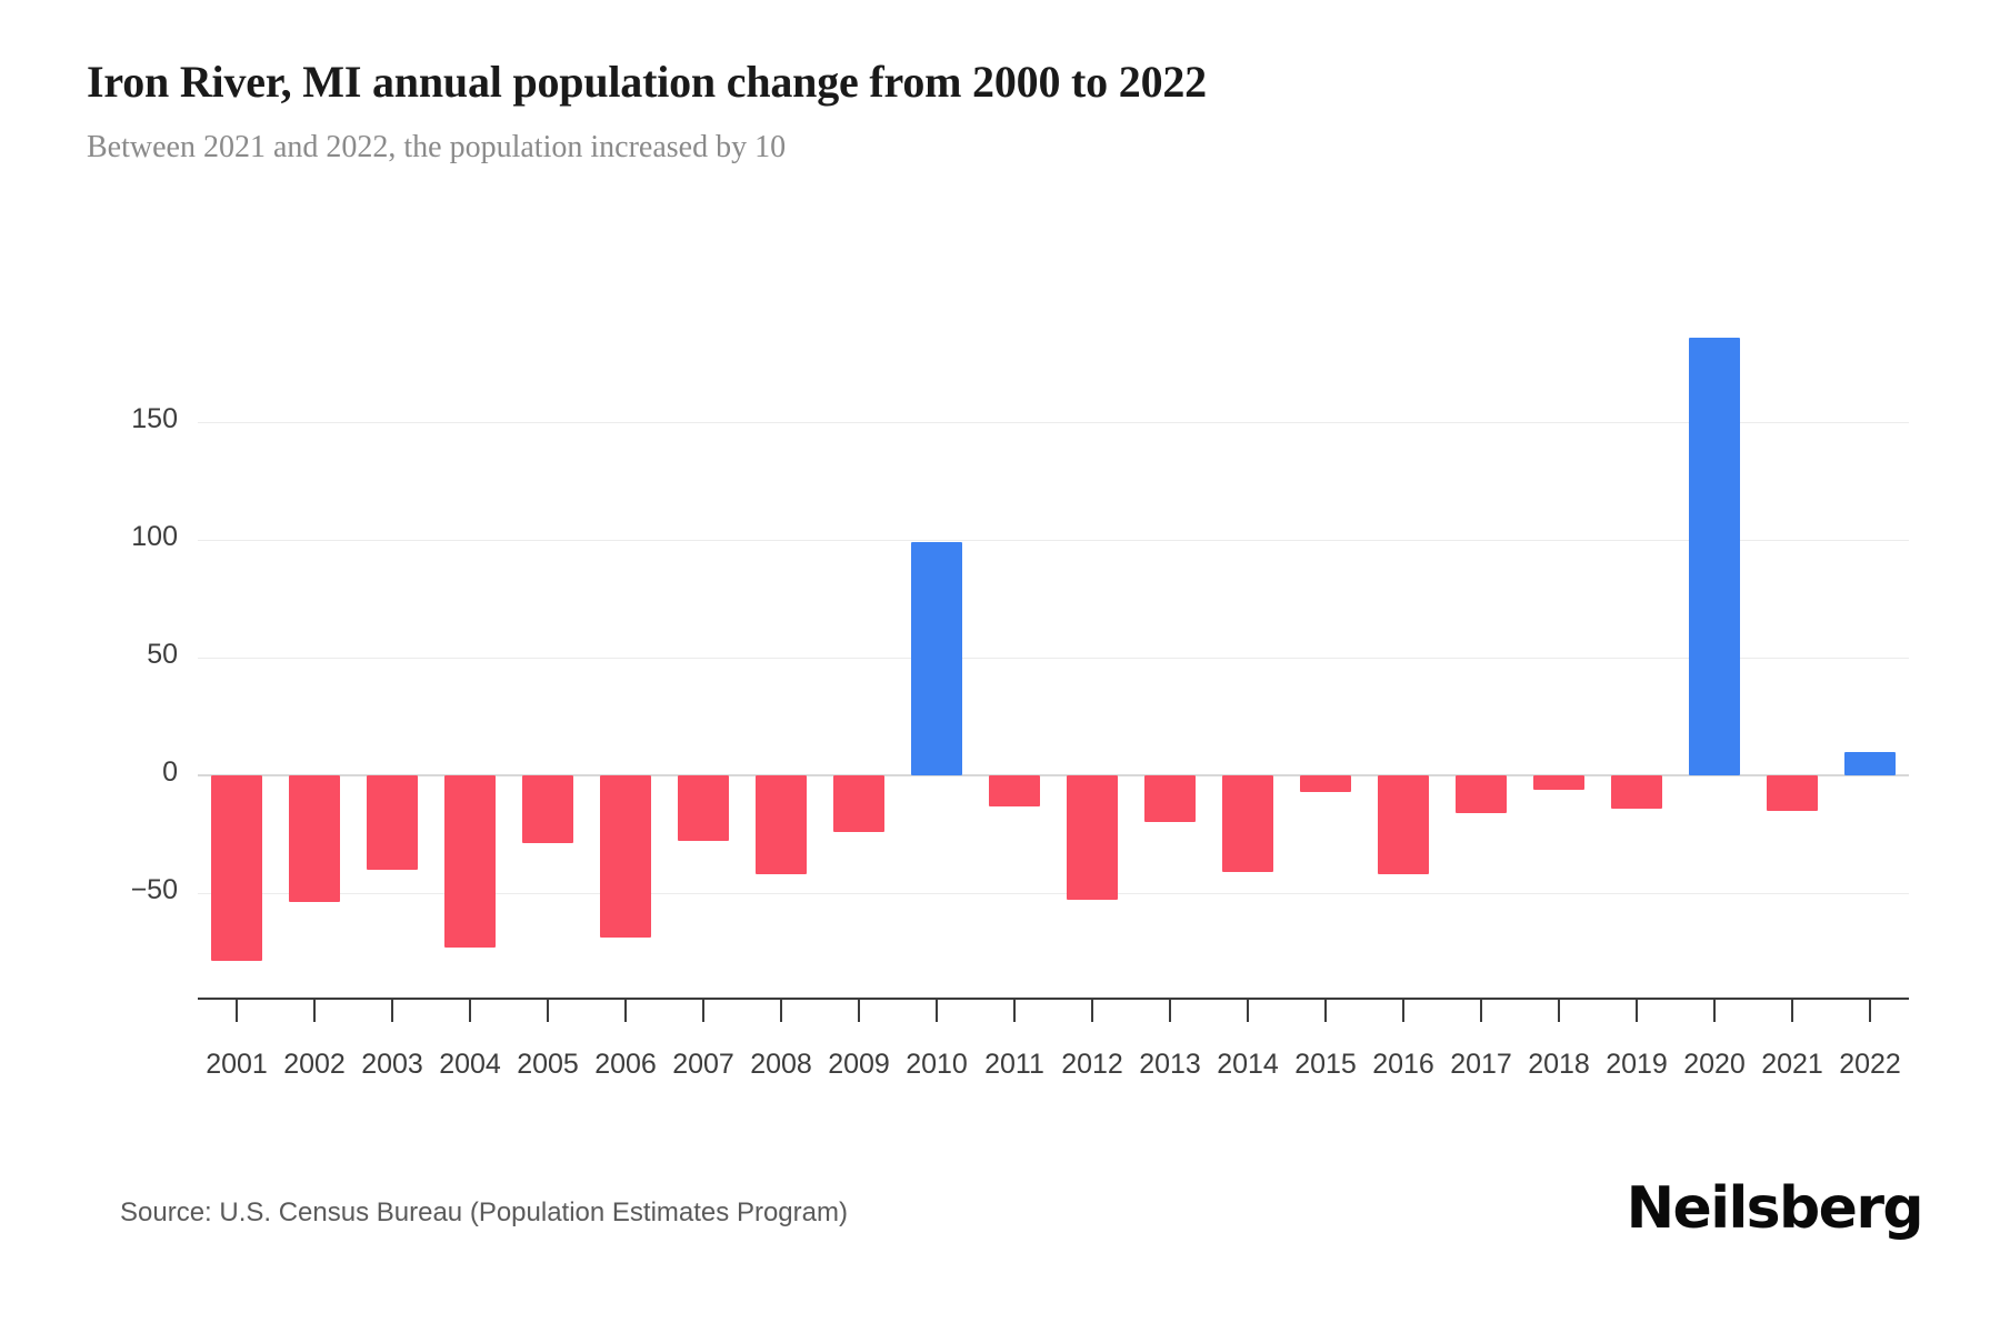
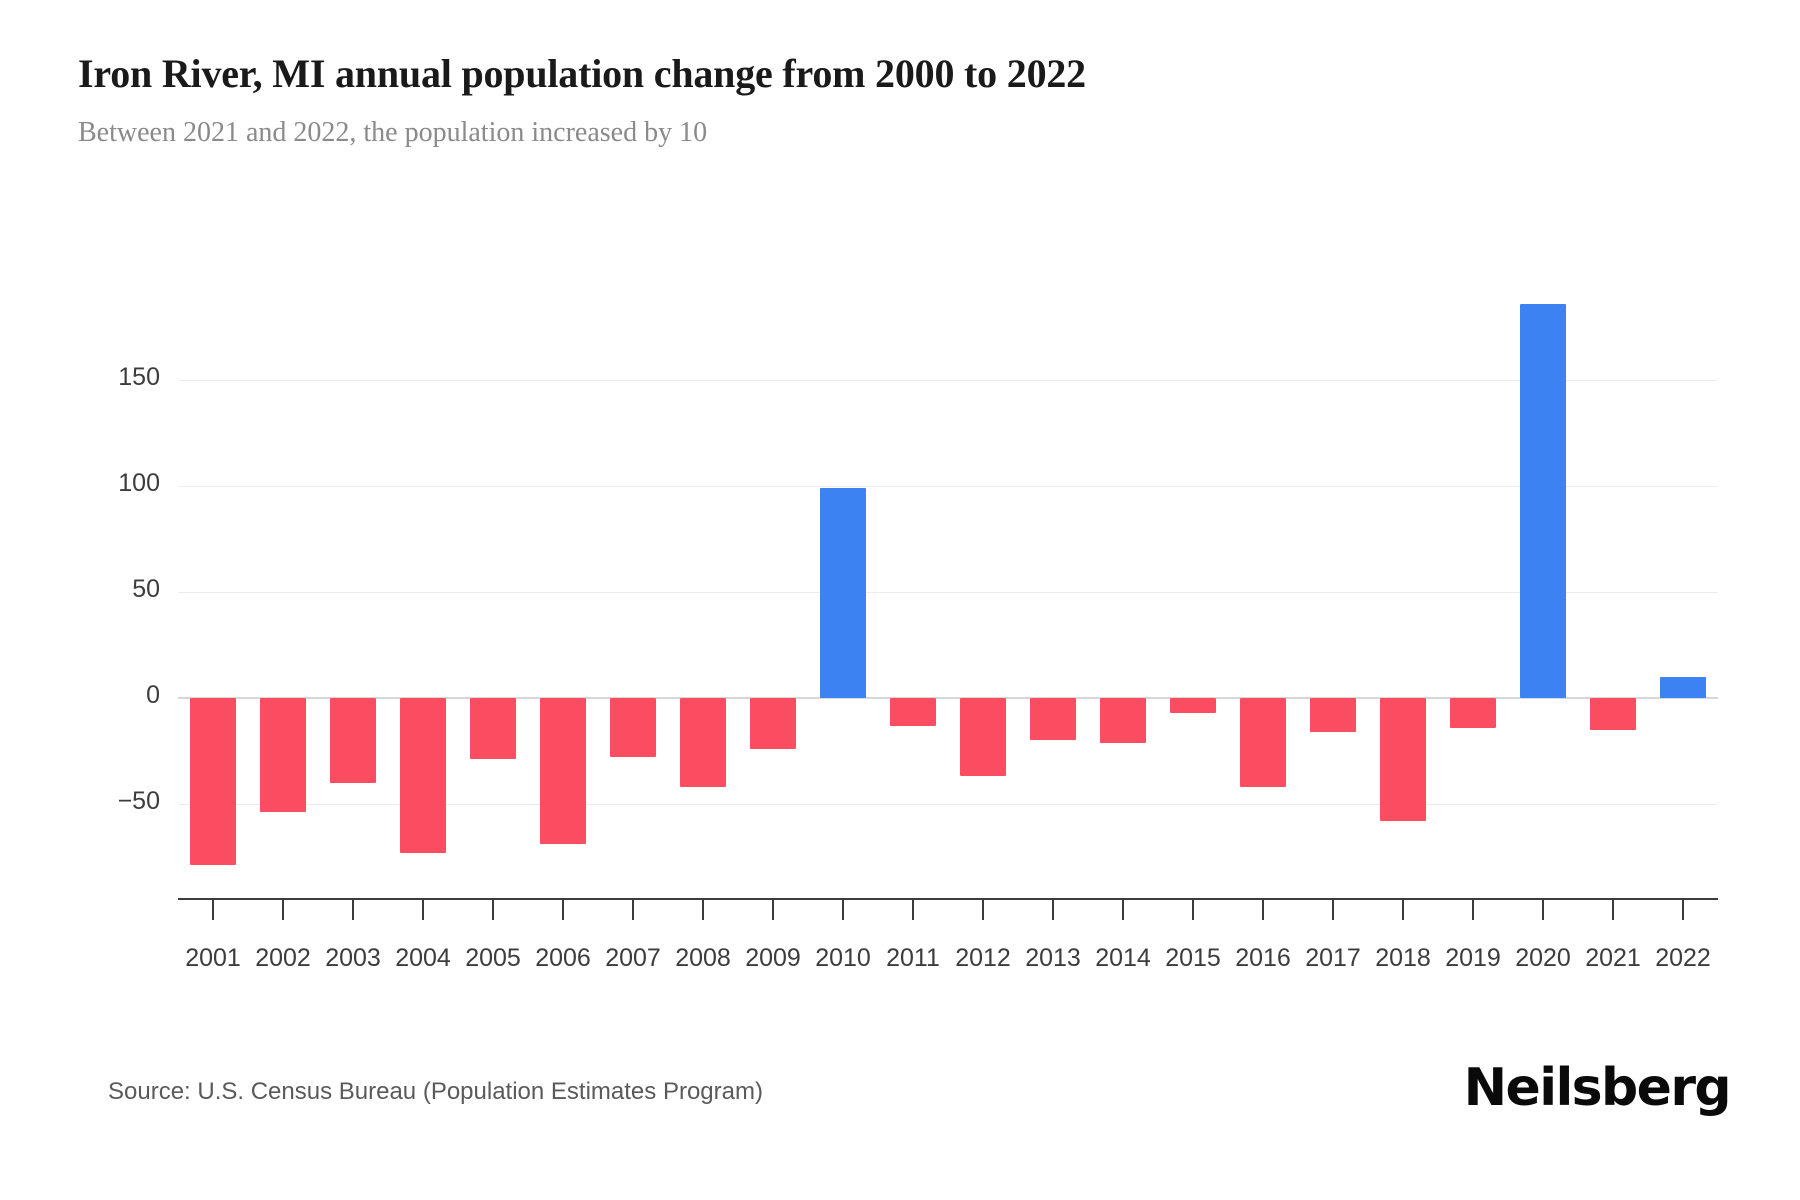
2012: -53 -> -37
2014: -41 -> -21
2018: -6 -> -58
